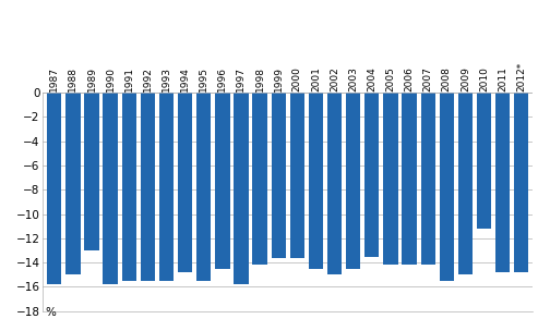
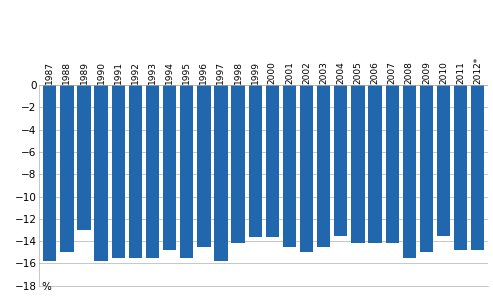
2010: -11.2 -> -13.5
